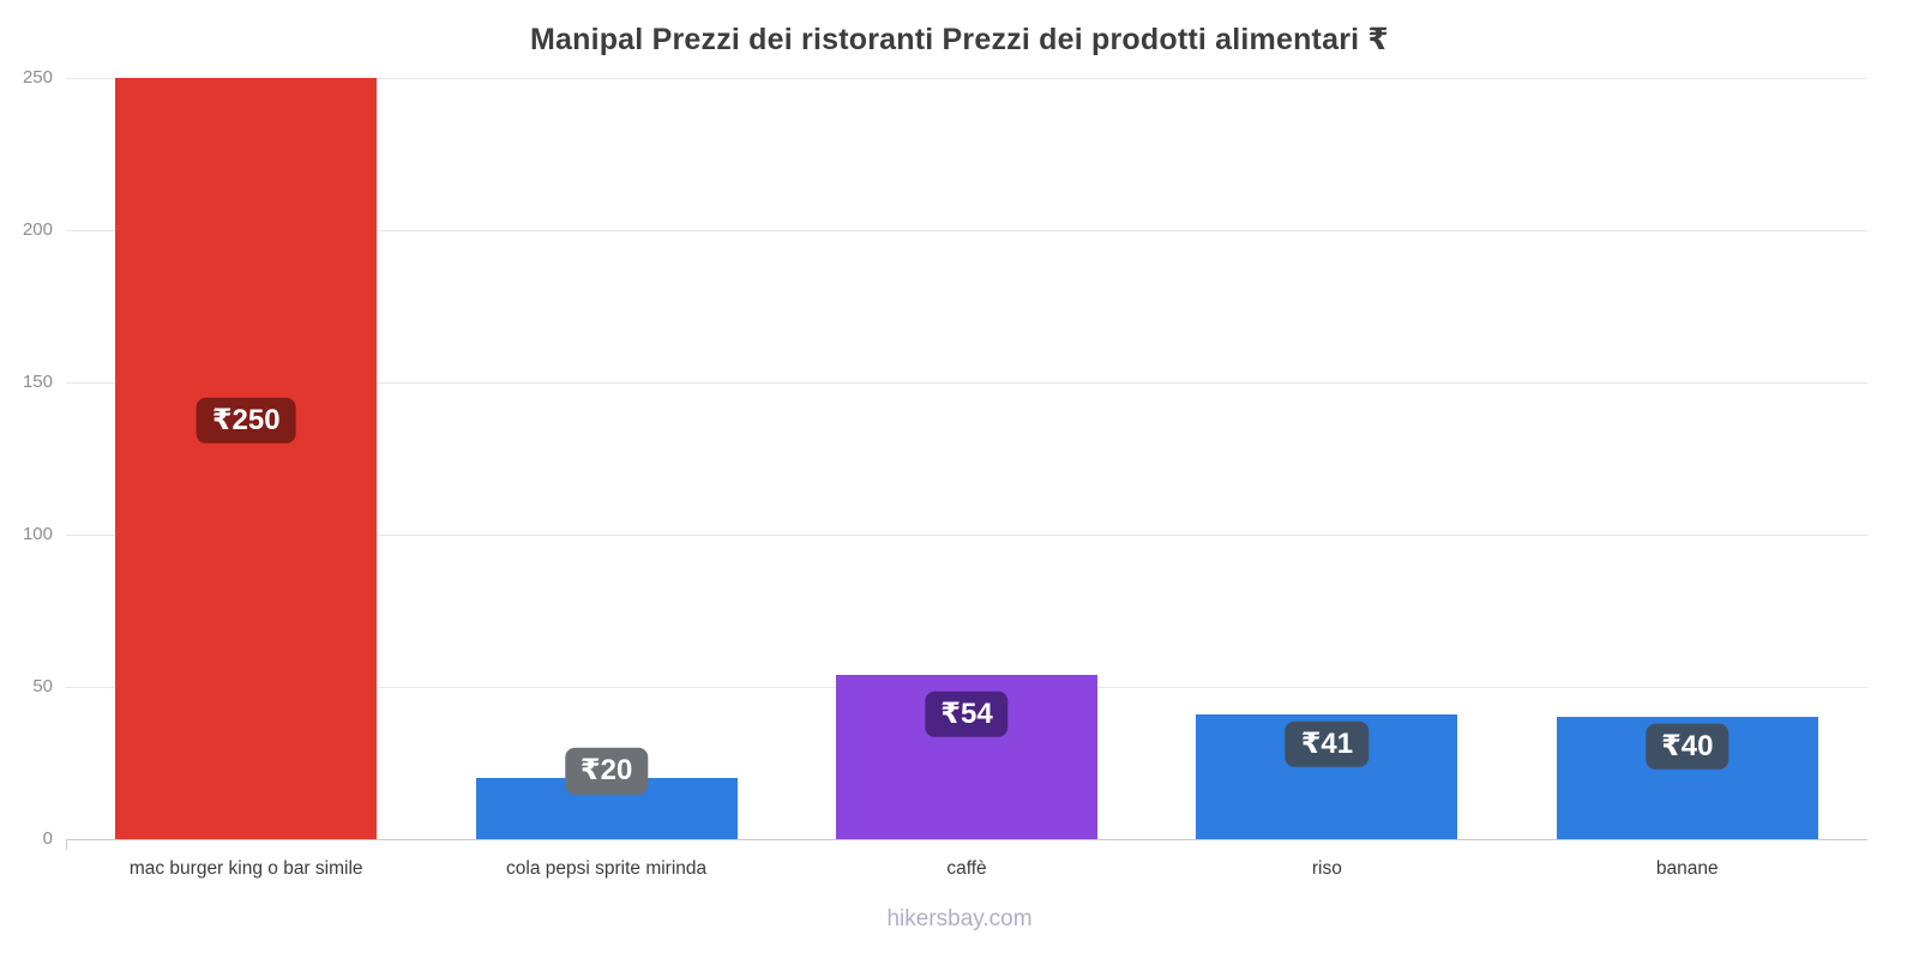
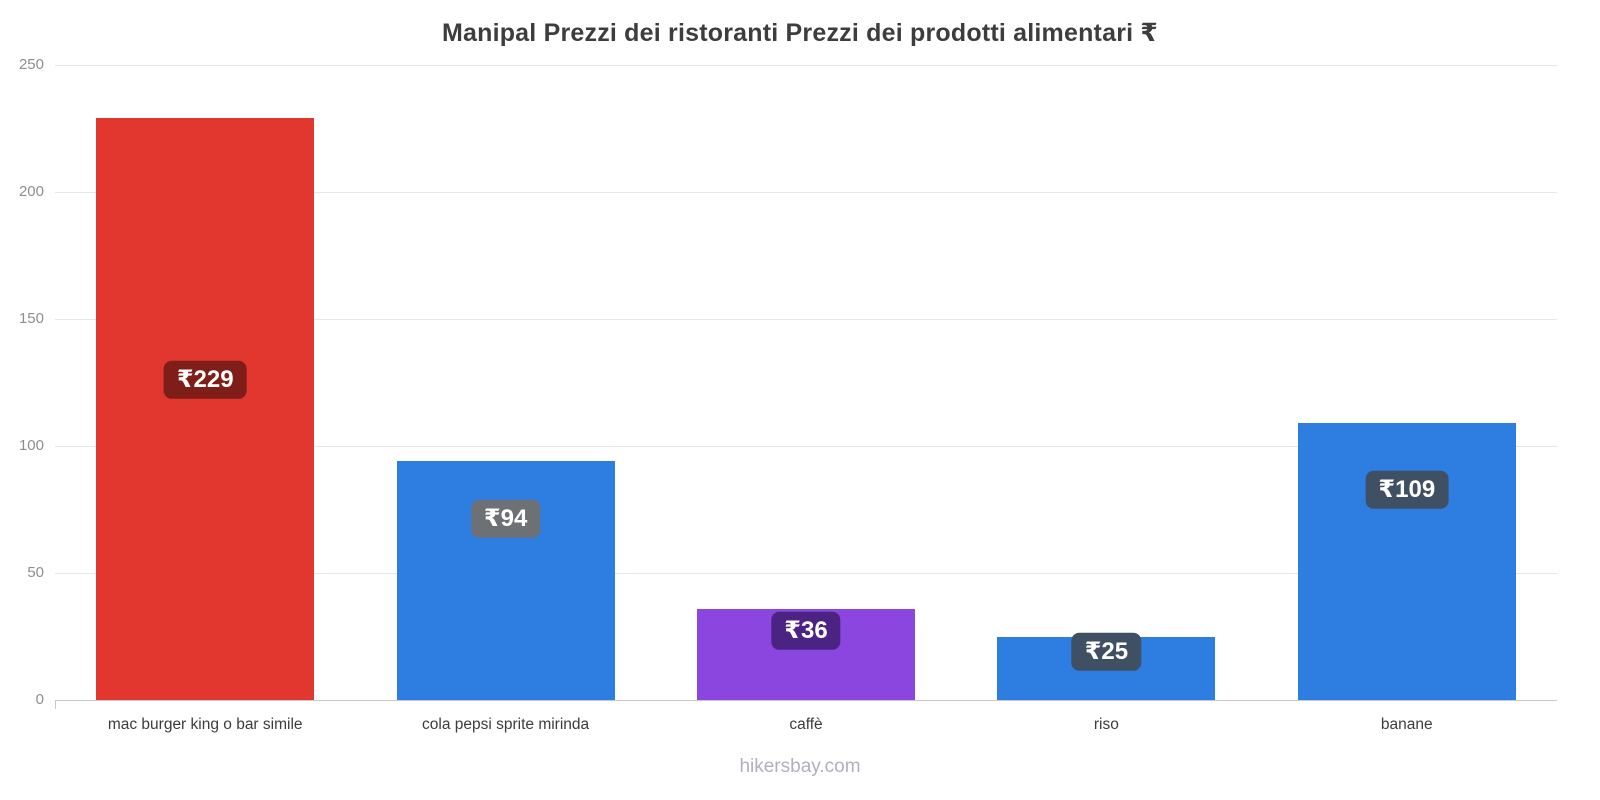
mac burger king o bar simile: 250 -> 229
cola pepsi sprite mirinda: 20 -> 94
caffè: 54 -> 36
riso: 41 -> 25
banane: 40 -> 109
